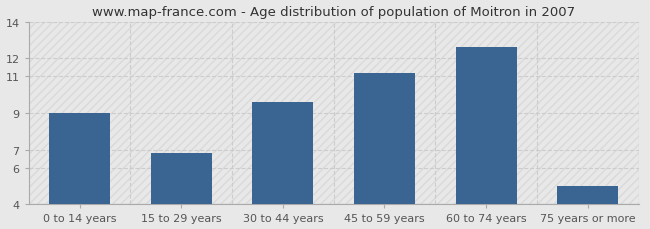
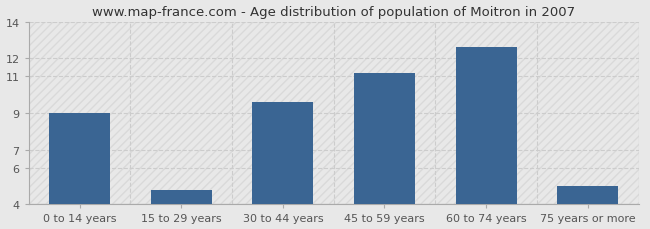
15 to 29 years: 6.8 -> 4.8
